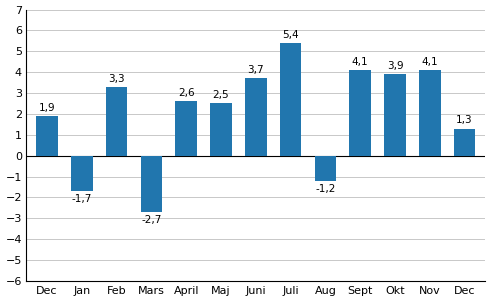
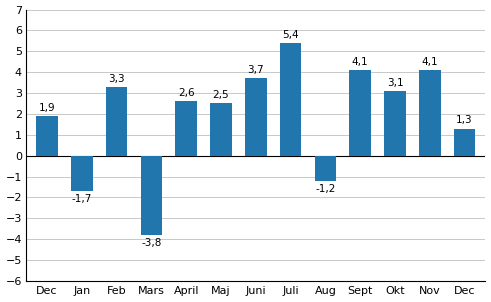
Mars: -2,7 -> -3,8
Okt: 3,9 -> 3,1
